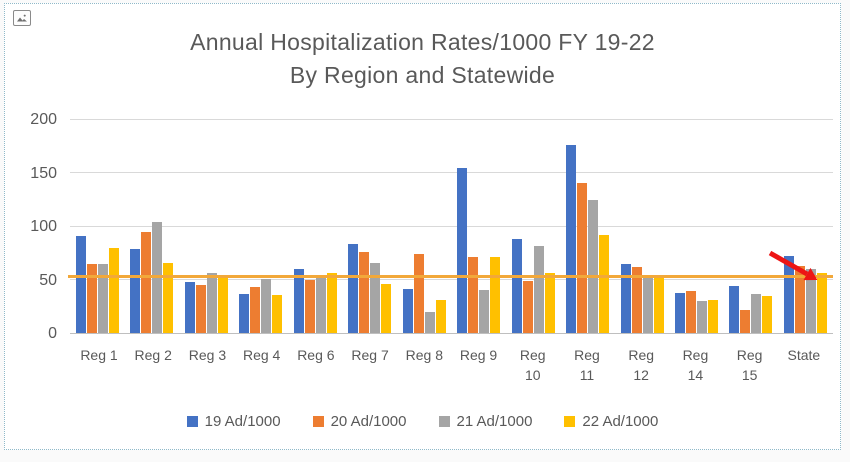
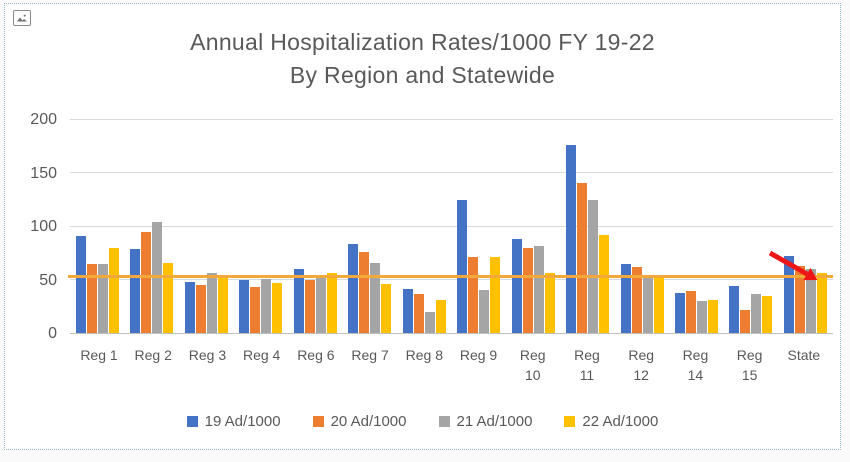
19 Ad/1000/Reg 4: 37 -> 50
22 Ad/1000/Reg 4: 36 -> 47
20 Ad/1000/Reg 8: 74 -> 37
19 Ad/1000/Reg 9: 155 -> 125
20 Ad/1000/Reg 10: 49 -> 80
